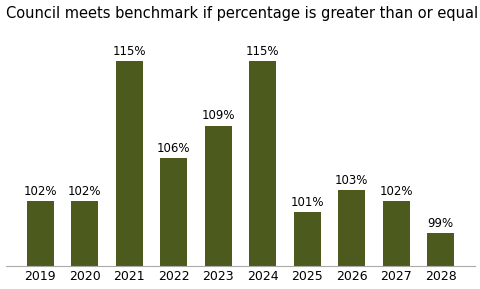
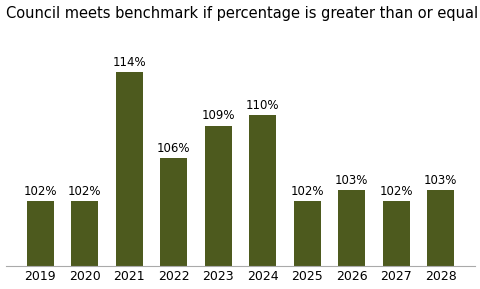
2021: 115% -> 114%
2024: 115% -> 110%
2025: 101% -> 102%
2028: 99% -> 103%
